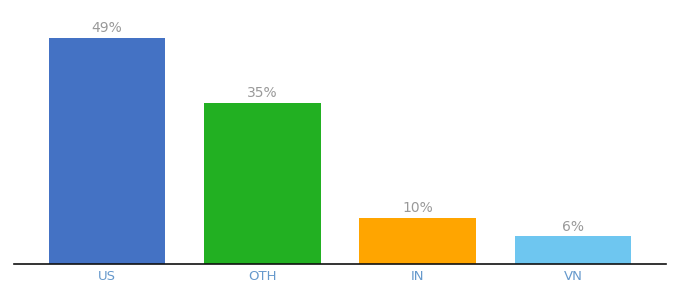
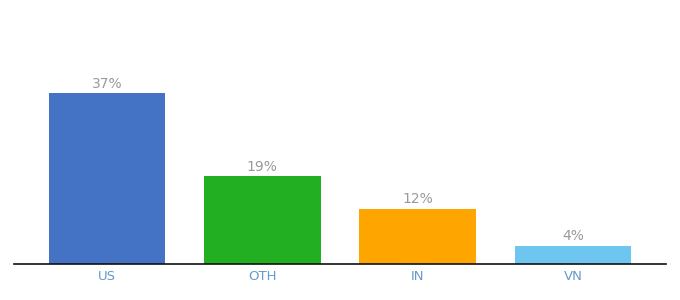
US: 49% -> 37%
OTH: 35% -> 19%
IN: 10% -> 12%
VN: 6% -> 4%
